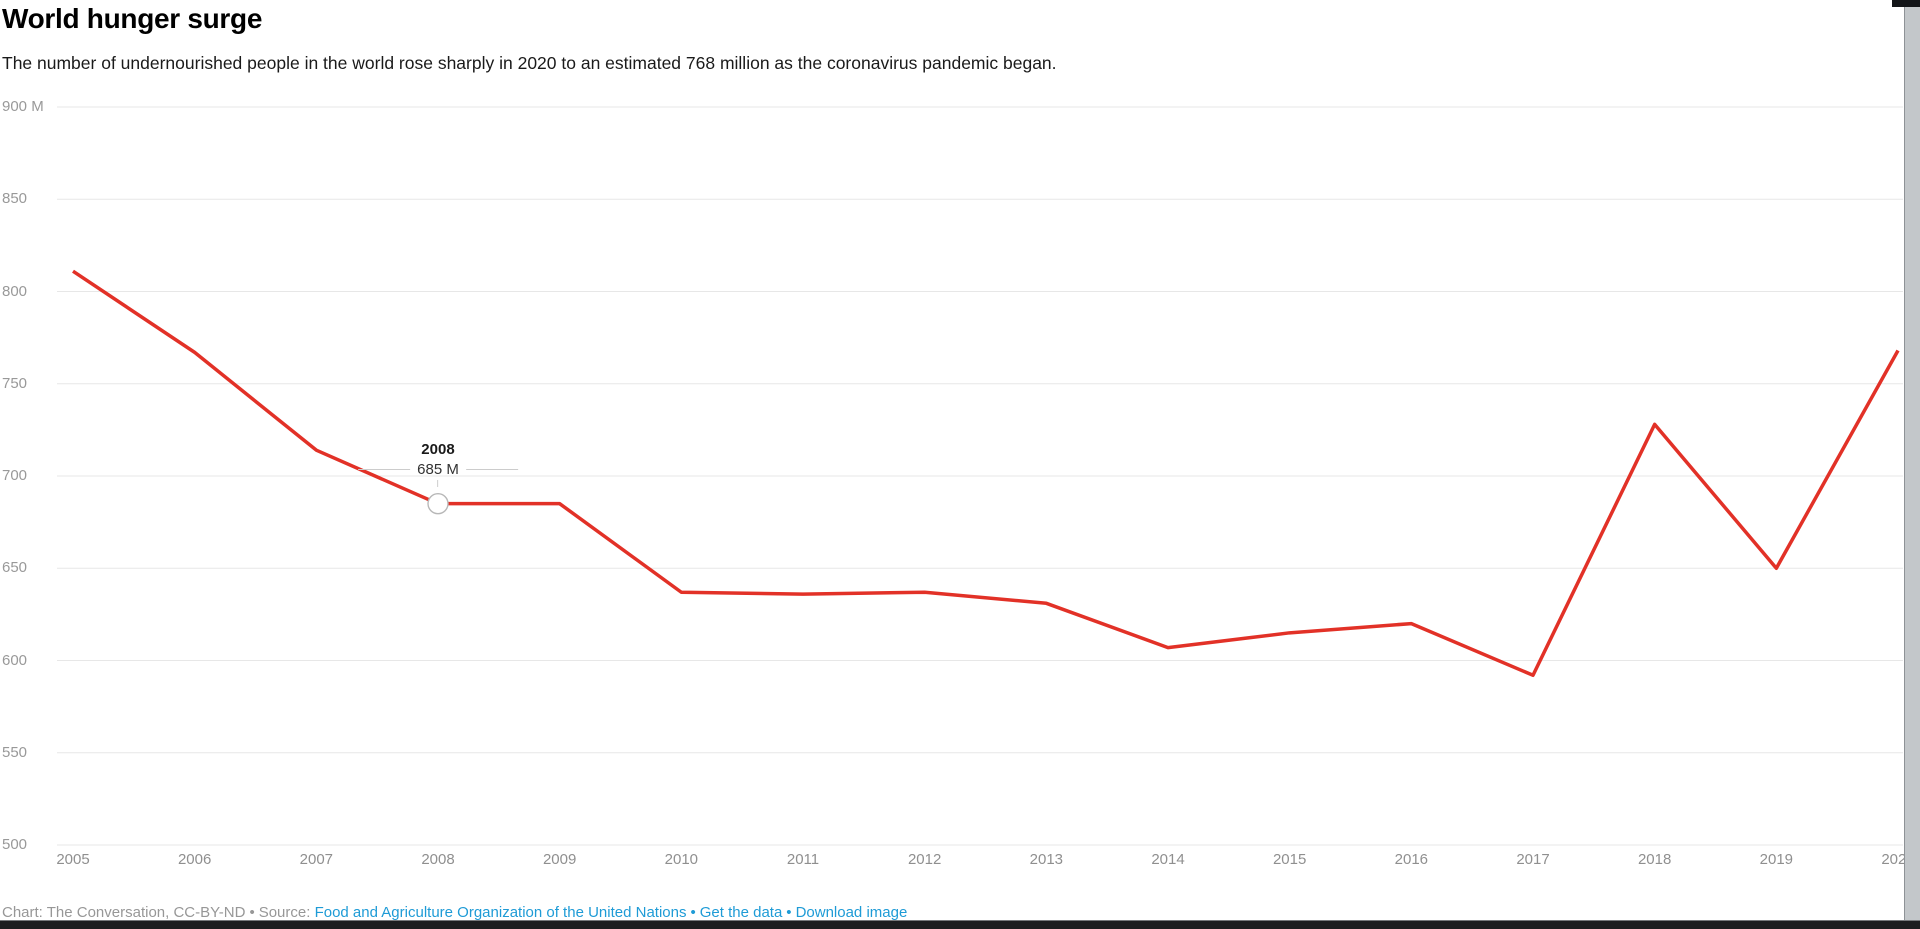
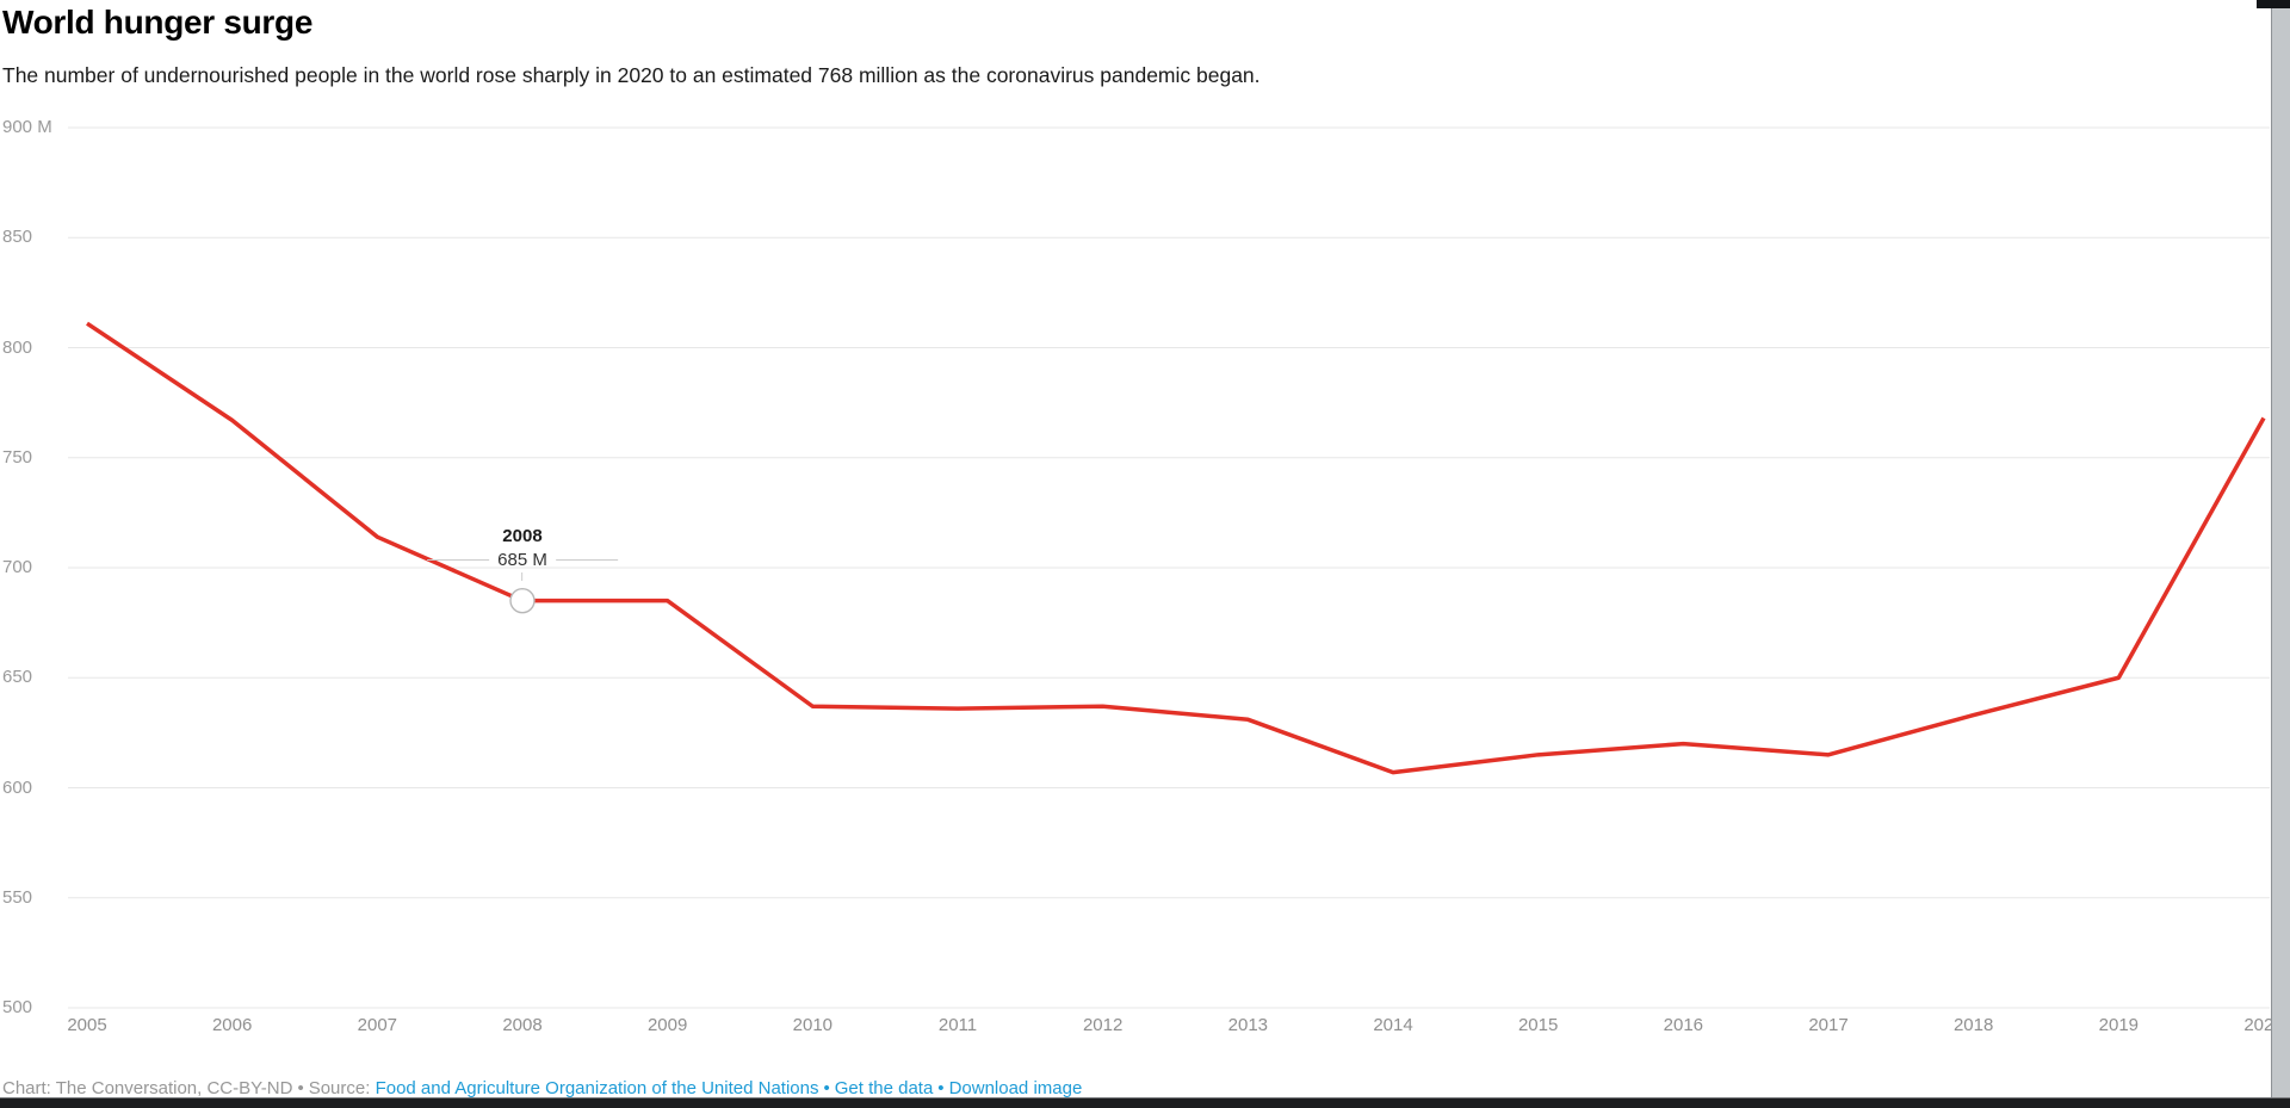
2017: 592M -> 615M
2018: 728M -> 633M
